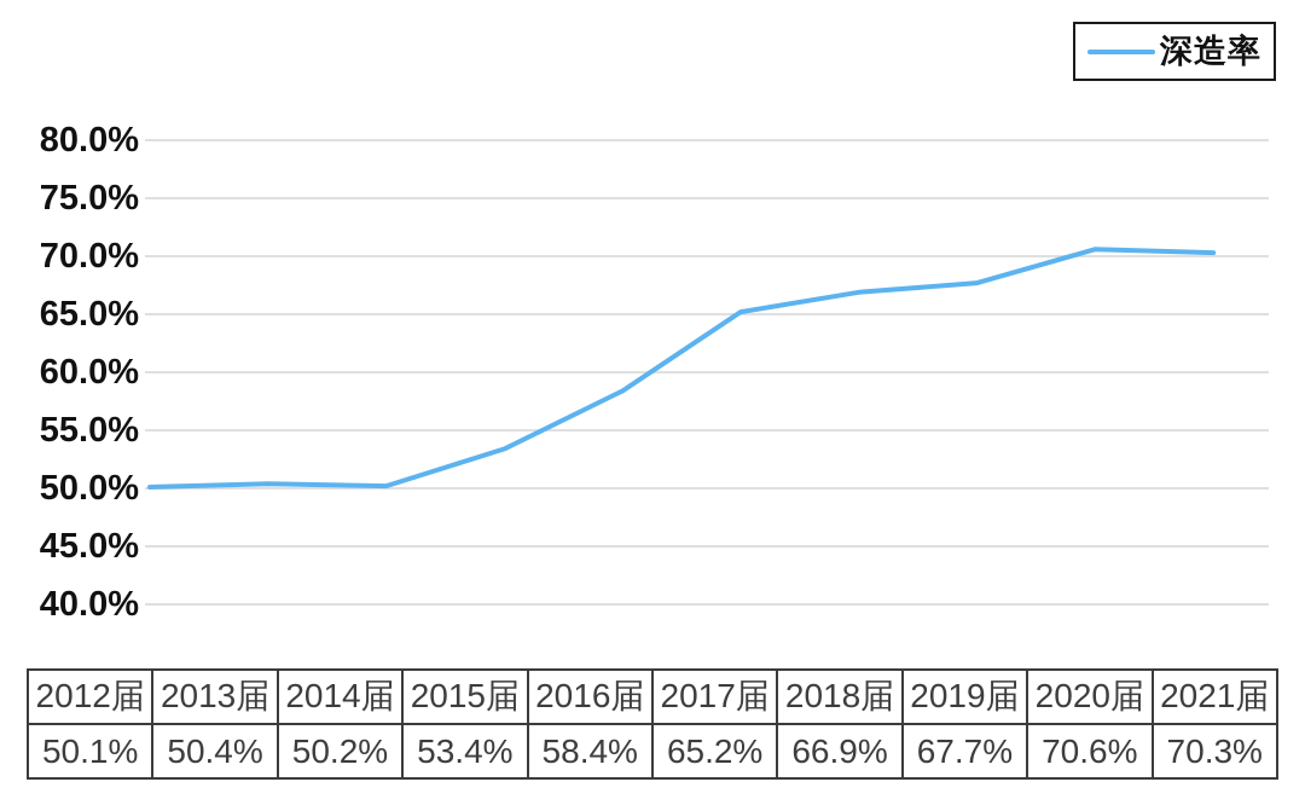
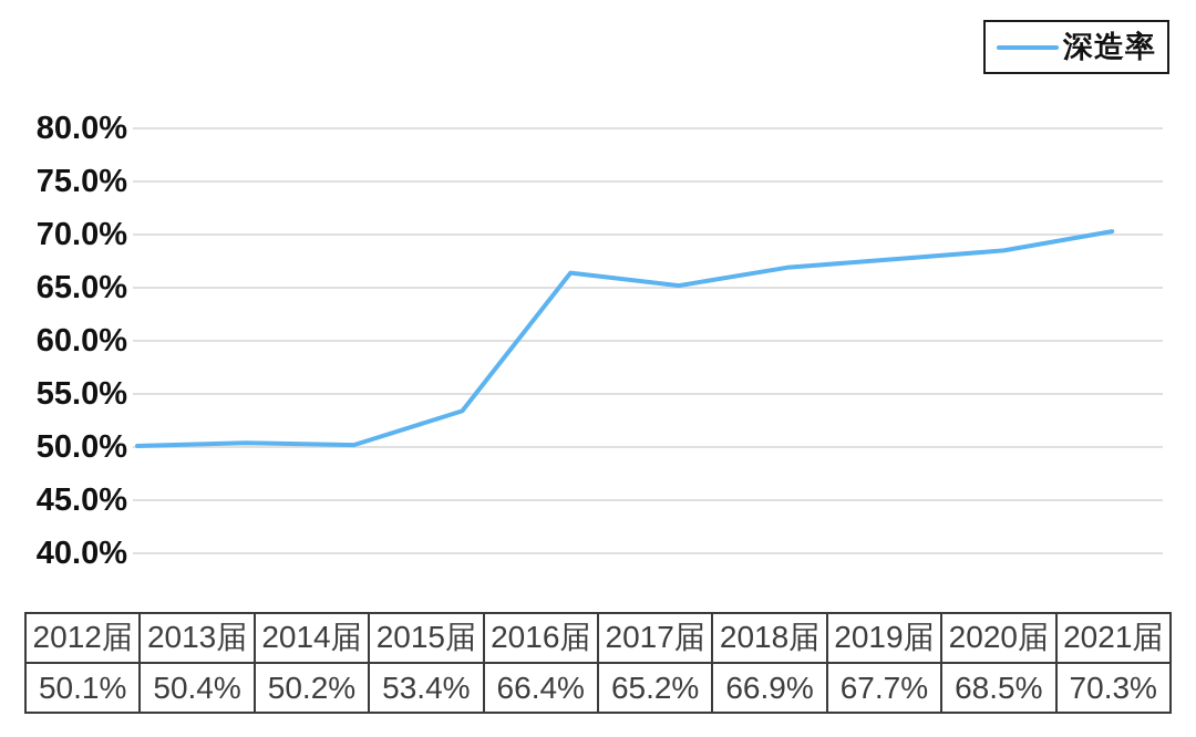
2016届: 58.4% -> 66.4%
2020届: 70.6% -> 68.5%
